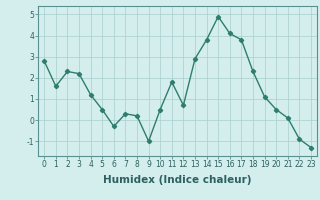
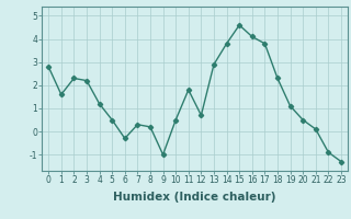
15: 4.9 -> 4.6
